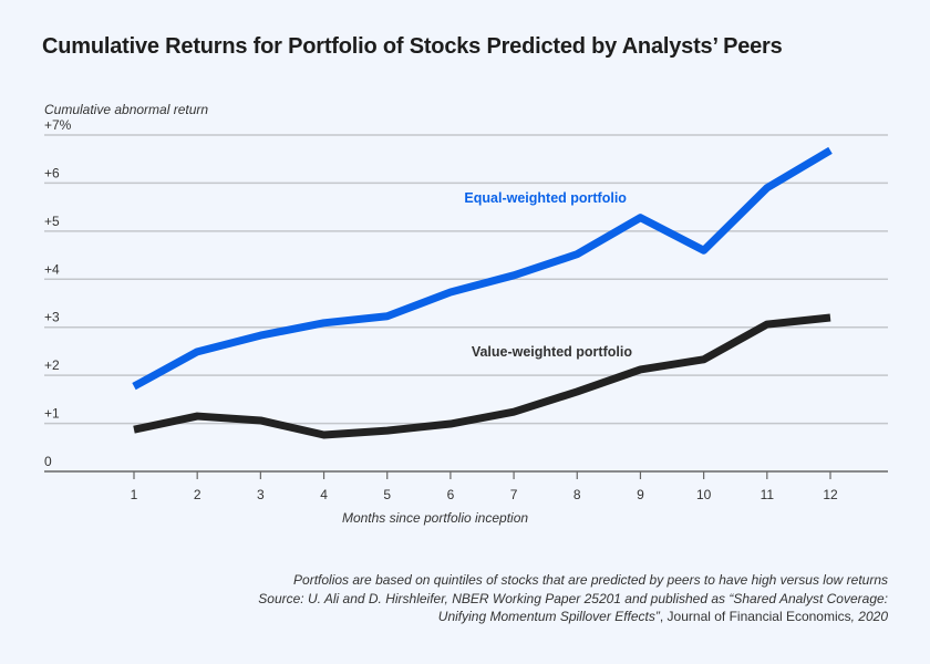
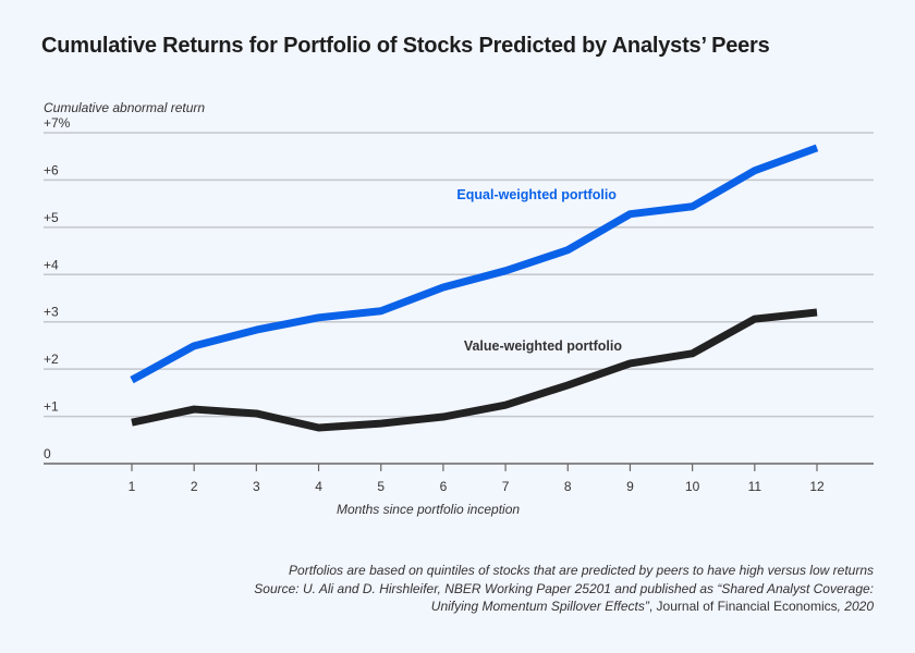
Equal-weighted portfolio/10: 4.6% -> 5.4%
Equal-weighted portfolio/11: 5.9% -> 6.2%
